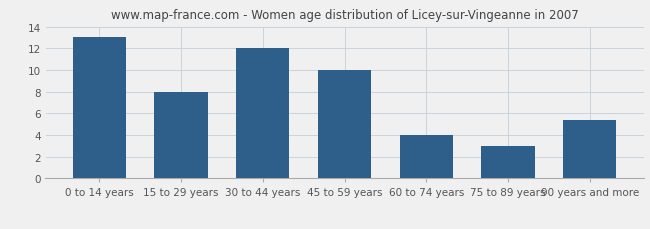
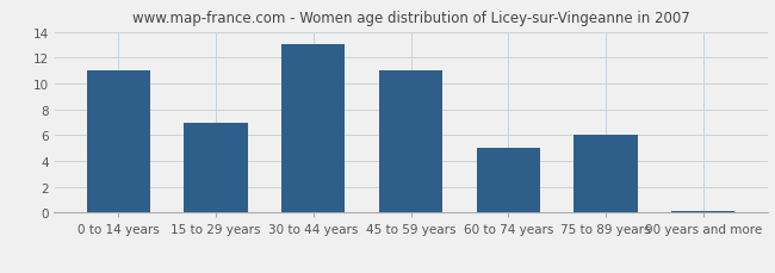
0 to 14 years: 13.0 -> 11.0
15 to 29 years: 8.0 -> 7.0
30 to 44 years: 12.0 -> 13.0
45 to 59 years: 10.0 -> 11.0
60 to 74 years: 4.0 -> 5.0
75 to 89 years: 3.0 -> 6.0
90 years and more: 5.4 -> 0.1
